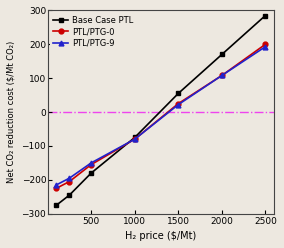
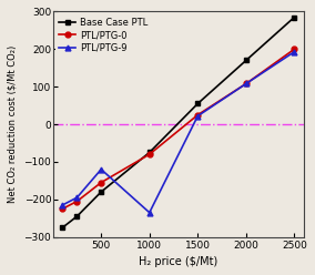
PTL/PTG-9/500: -150 -> -120
PTL/PTG-9/1000: -80 -> -235
